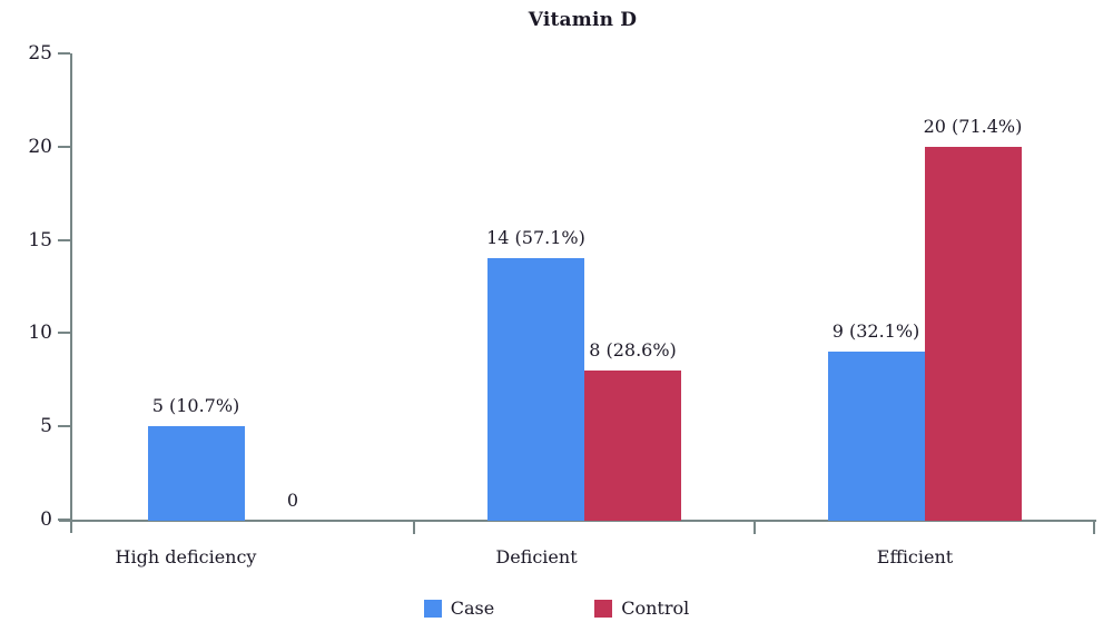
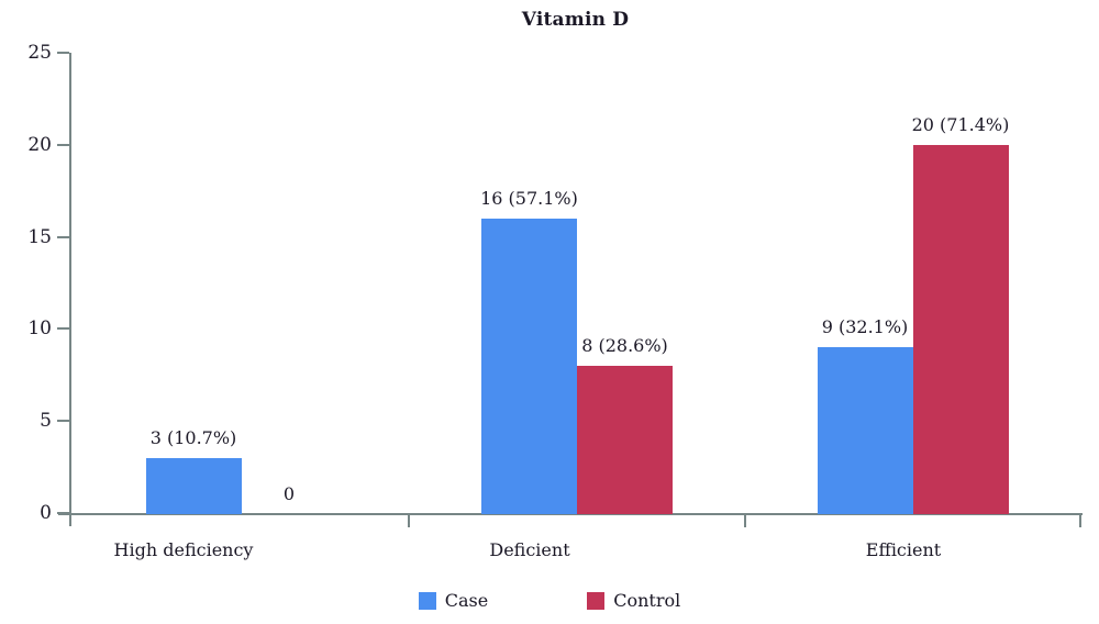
Case/High deficiency: 5 -> 3
Case/Deficient: 14 -> 16
